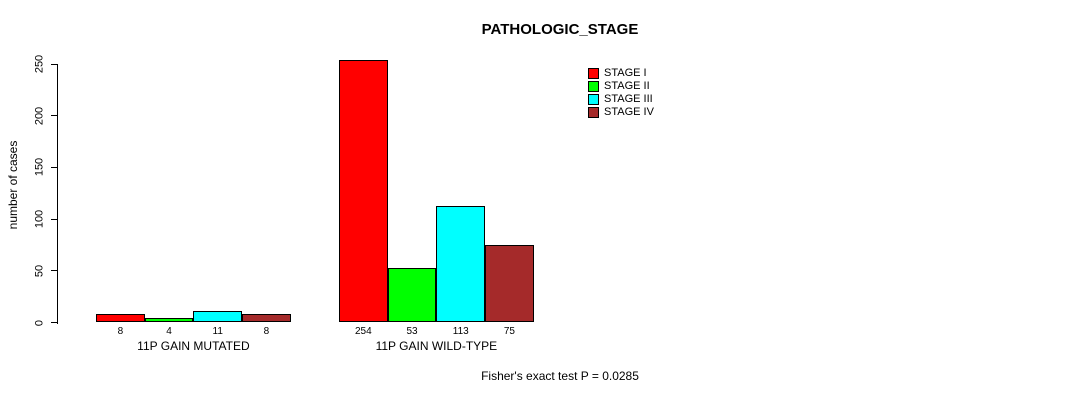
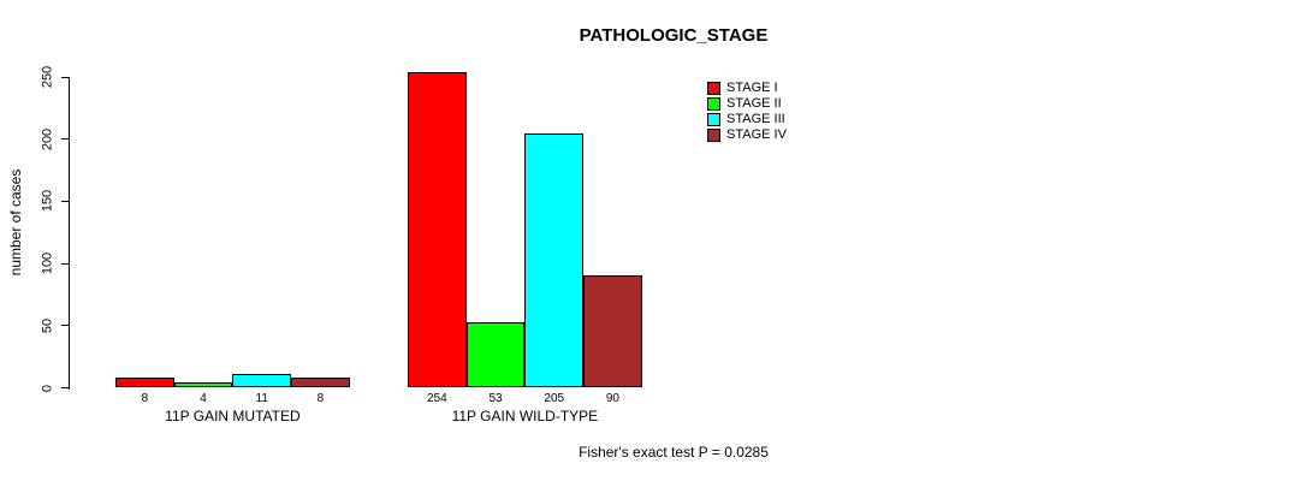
STAGE III/11P GAIN WILD-TYPE: 113 -> 205
STAGE IV/11P GAIN WILD-TYPE: 75 -> 90
